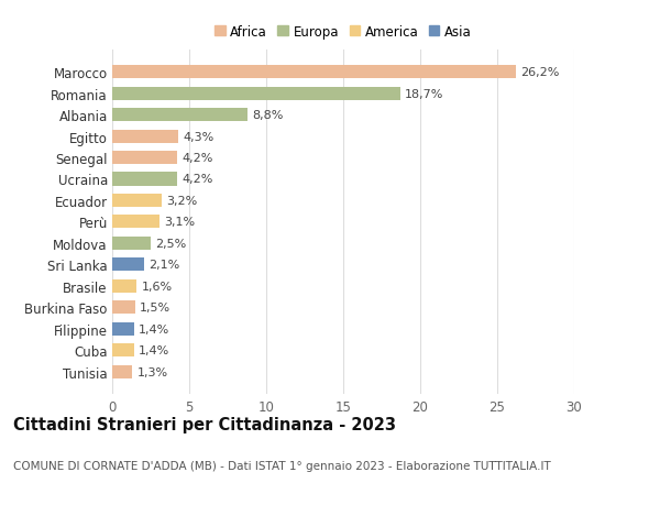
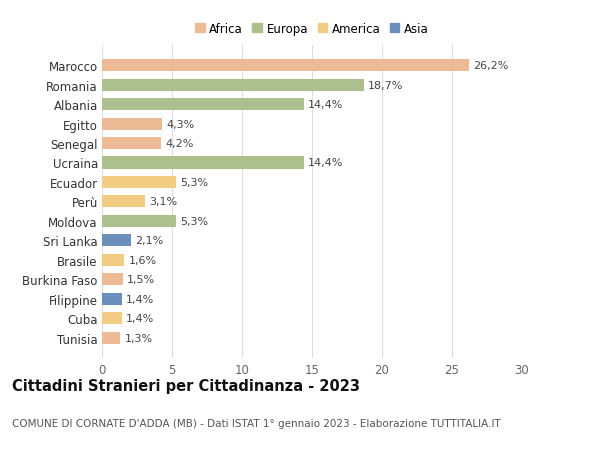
Albania: 8,8% -> 14,4%
Ucraina: 4,2% -> 14,4%
Ecuador: 3,2% -> 5,3%
Moldova: 2,5% -> 5,3%
